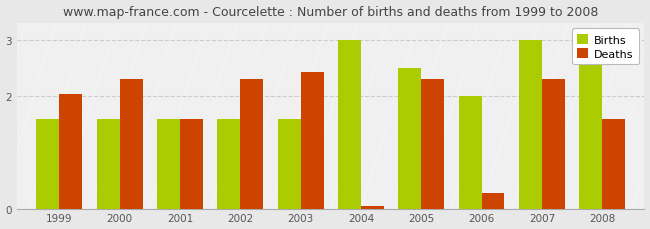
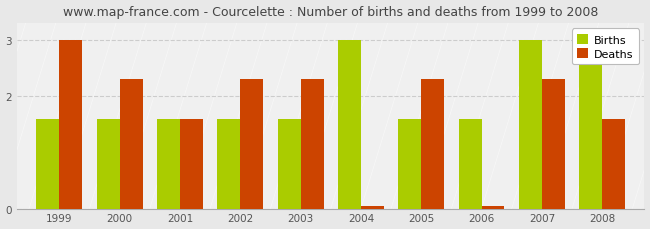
Deaths/1999: 2.04 -> 3.00
Deaths/2003: 2.42 -> 2.30
Births/2005: 2.5 -> 1.6
Births/2006: 2.0 -> 1.6
Deaths/2006: 0.28 -> 0.05
